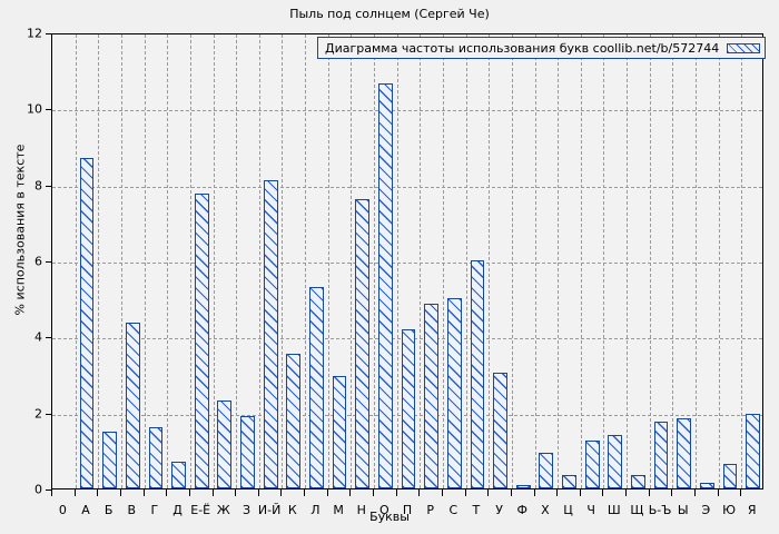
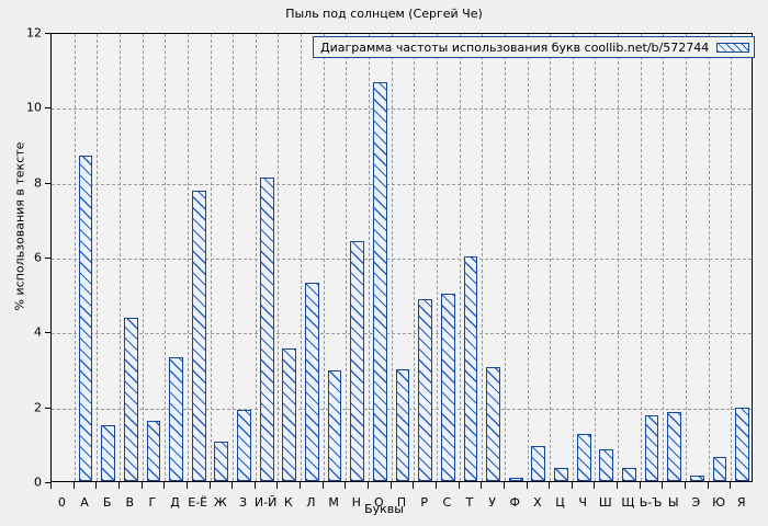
Д: 0.7 -> 3.3
Ж: 2.3 -> 1.1
Н: 7.6 -> 6.4
П: 4.2 -> 3.0
Ш: 1.4 -> 0.8
